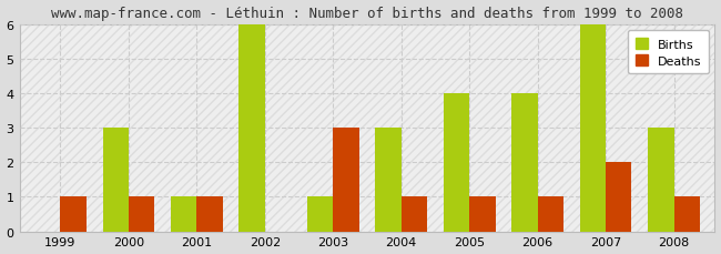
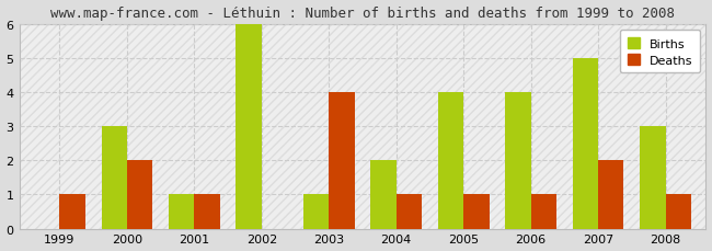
Deaths/2000: 1 -> 2
Deaths/2003: 3 -> 4
Births/2004: 3 -> 2
Births/2007: 6 -> 5
